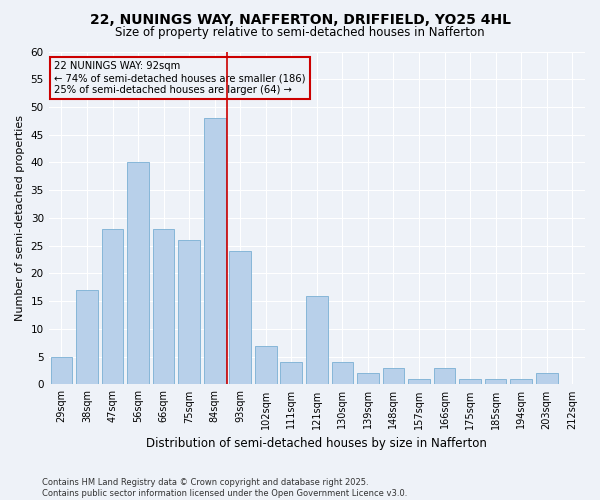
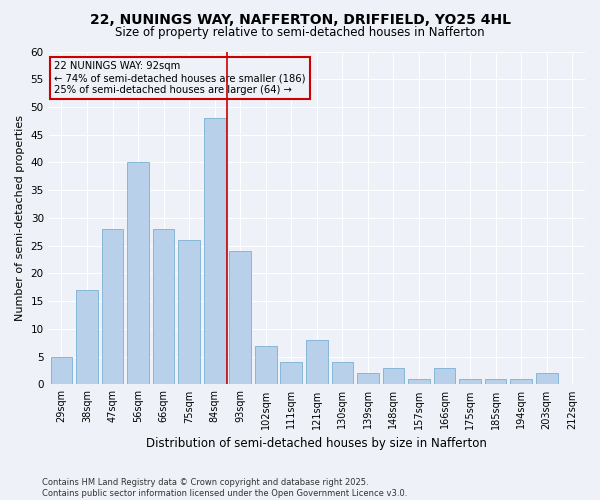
121sqm: 16 -> 8
